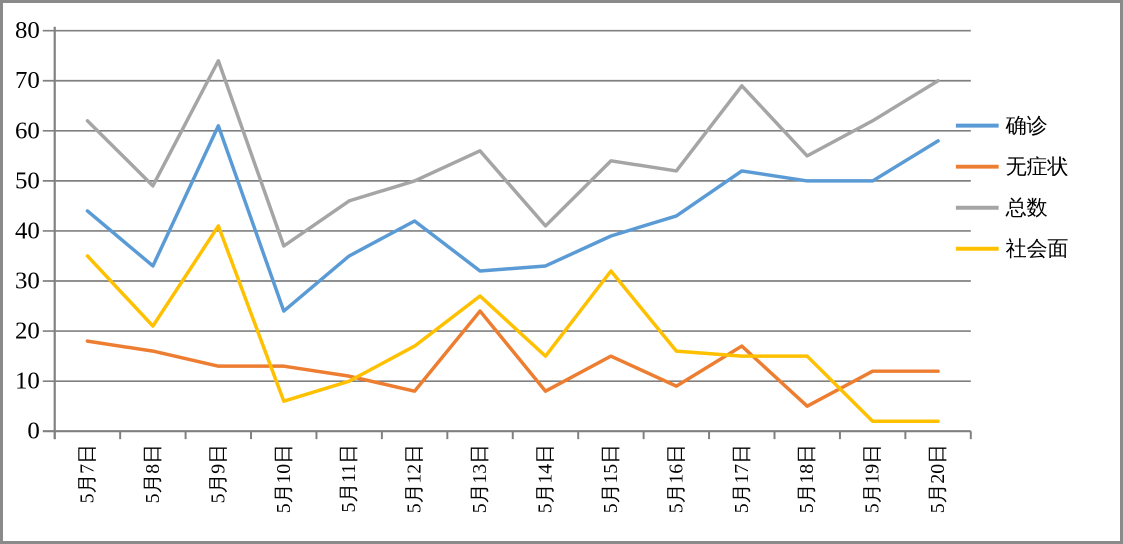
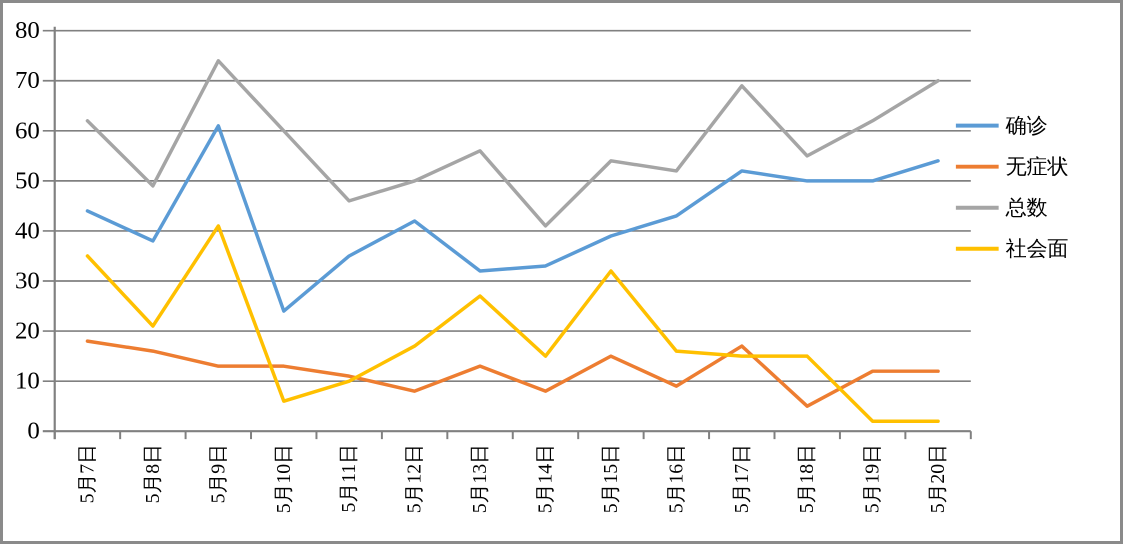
确诊/5月8日: 33 -> 38
总数/5月10日: 37 -> 60
无症状/5月13日: 24 -> 13
确诊/5月20日: 58 -> 54
